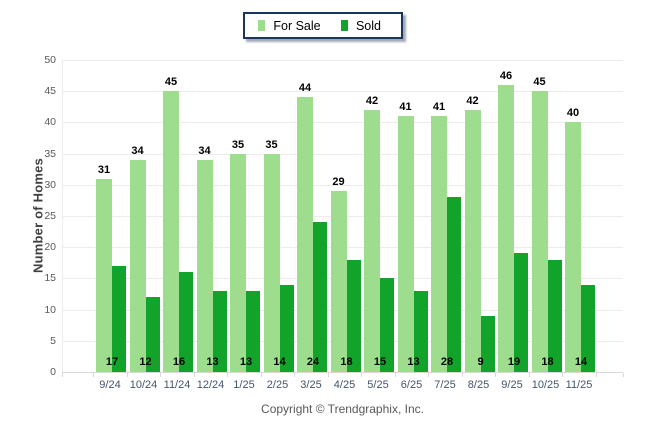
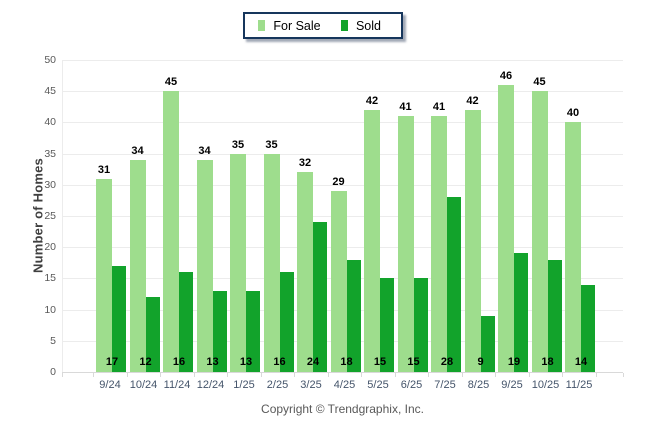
Sold/2/25: 14 -> 16
For Sale/3/25: 44 -> 32
Sold/6/25: 13 -> 15
